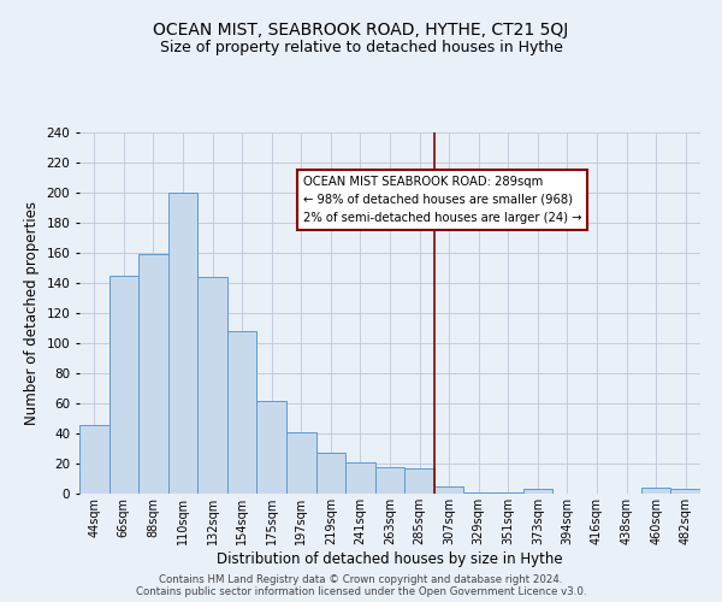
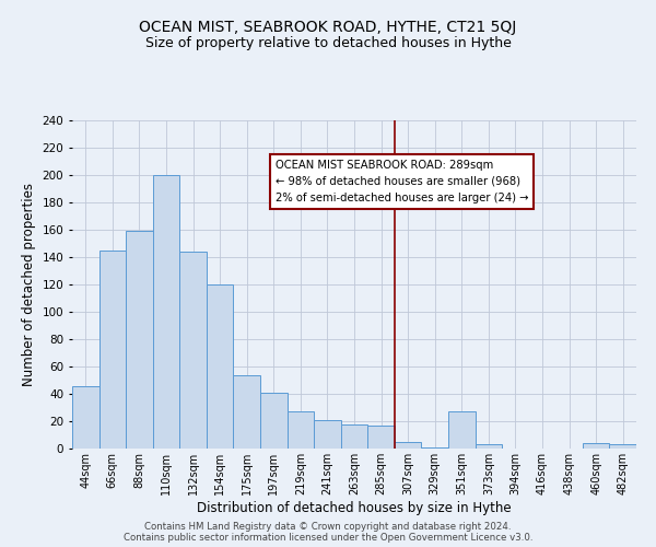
154sqm: 108 -> 120
175sqm: 62 -> 54
351sqm: 1 -> 27
